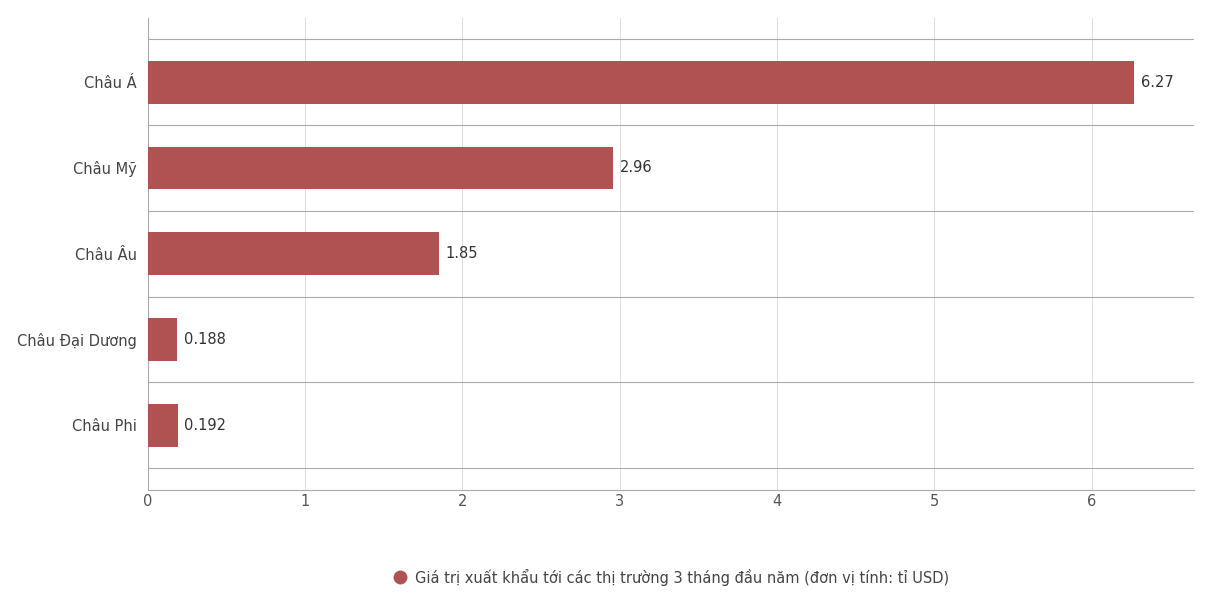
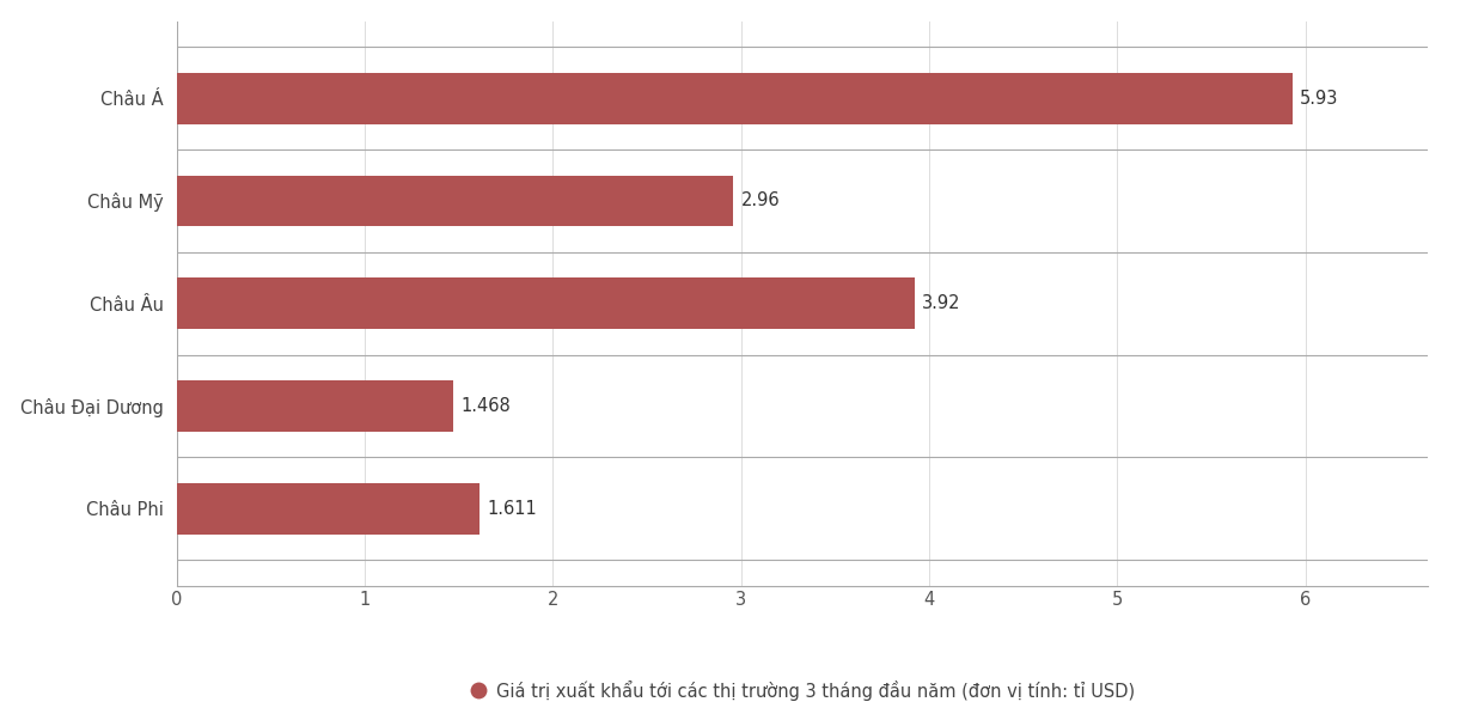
Châu Á: 6.27 -> 5.93
Châu Âu: 1.85 -> 3.92
Châu Đại Dương: 0.188 -> 1.468
Châu Phi: 0.192 -> 1.611
